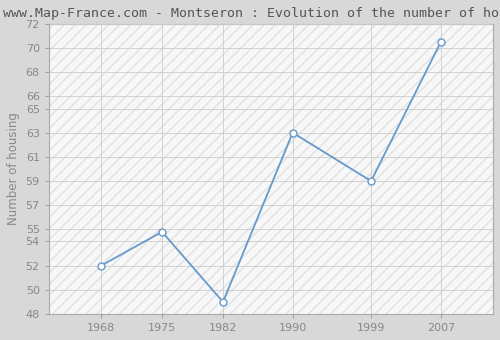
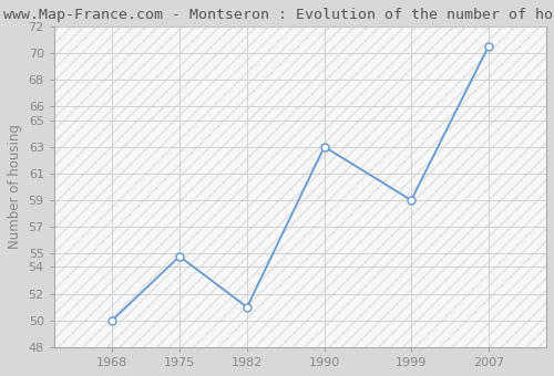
1968: 52.0 -> 50.0
1982: 49.0 -> 51.0
